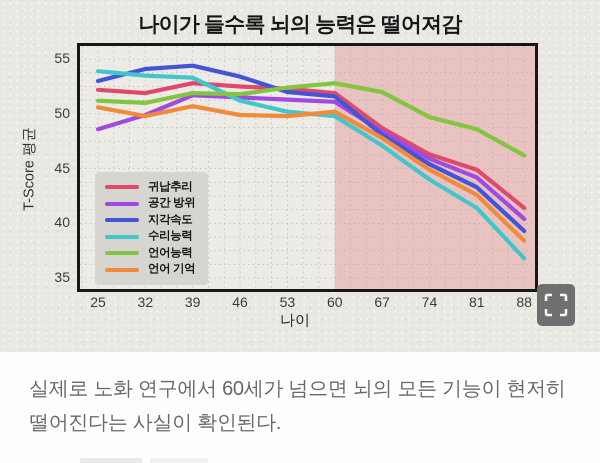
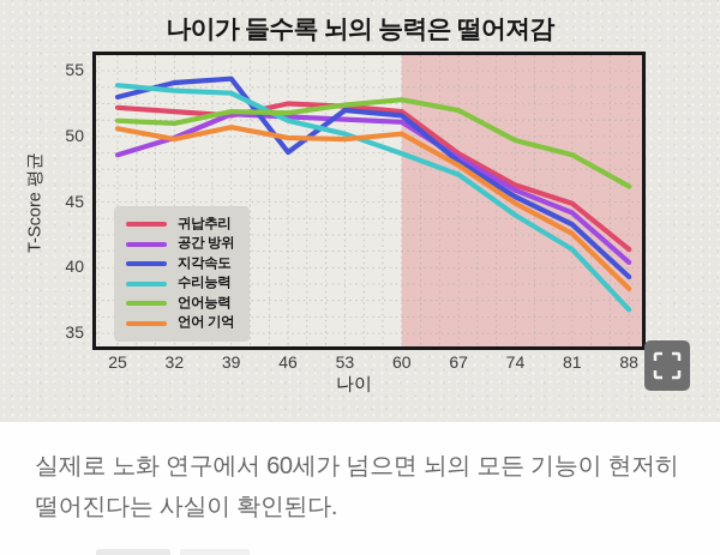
귀납추리/39: 52.8 -> 51.6
지각속도/46: 53.4 -> 48.8
수리능력/60: 49.8 -> 48.7
